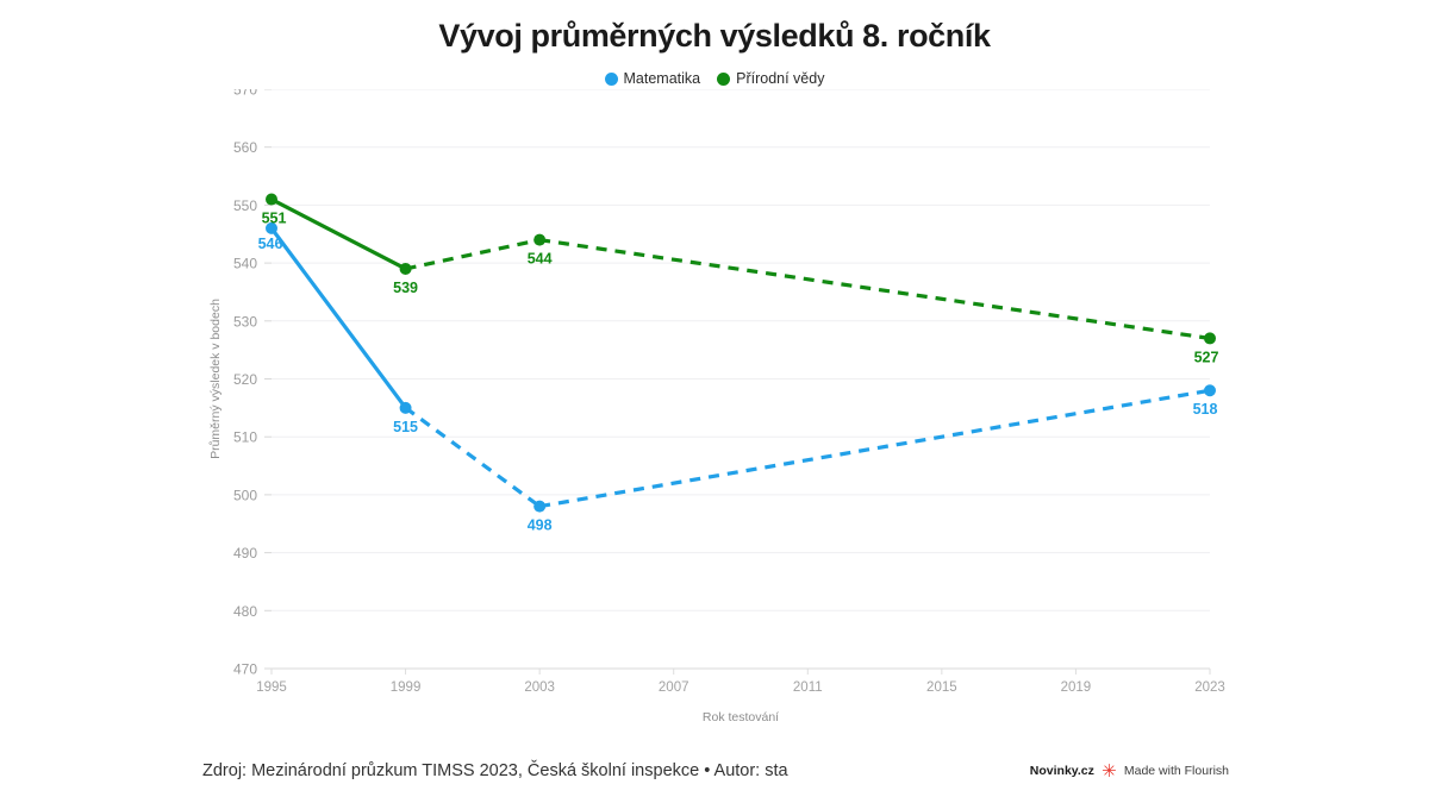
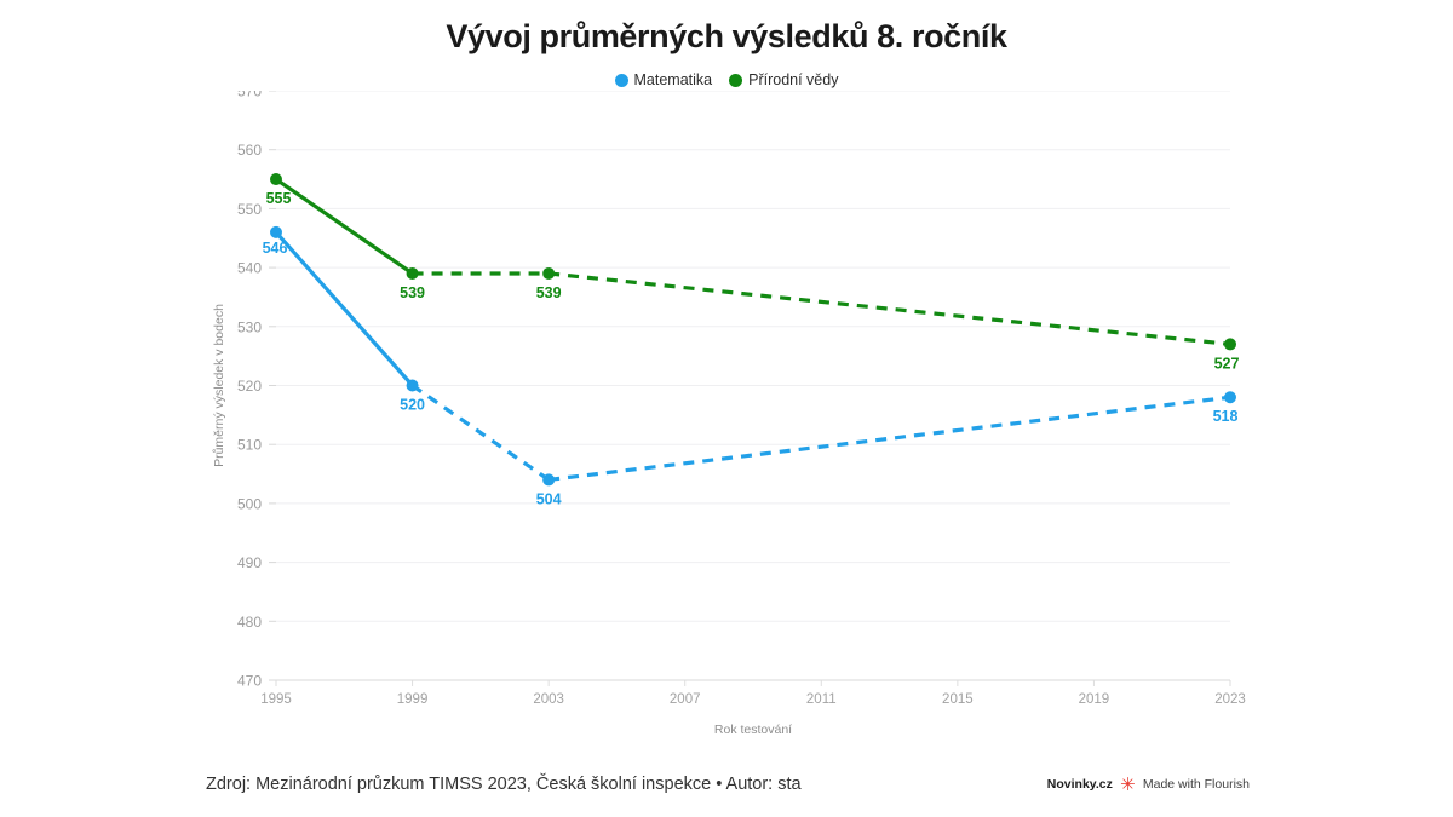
Přírodní vědy/1995: 551 -> 555
Matematika/1999: 515 -> 520
Matematika/2003: 498 -> 504
Přírodní vědy/2003: 544 -> 539
